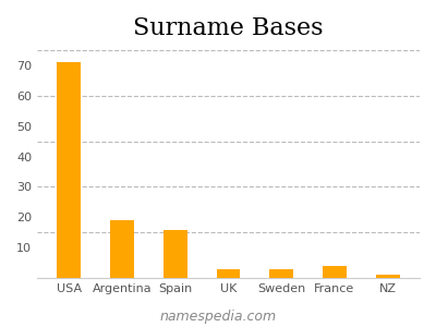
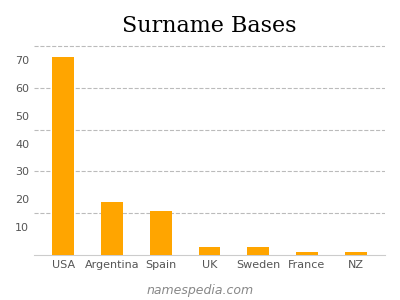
France: 4 -> 1
